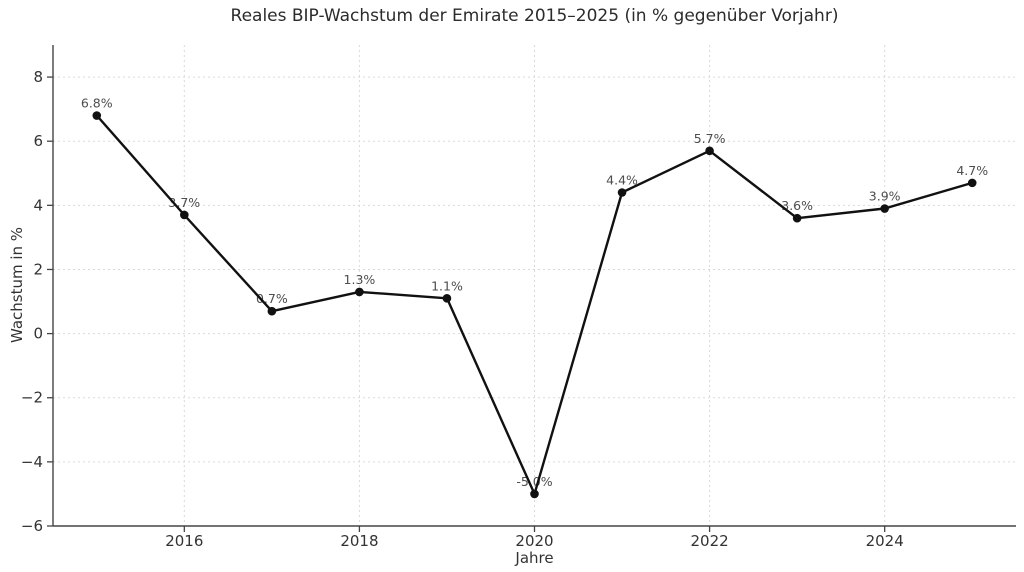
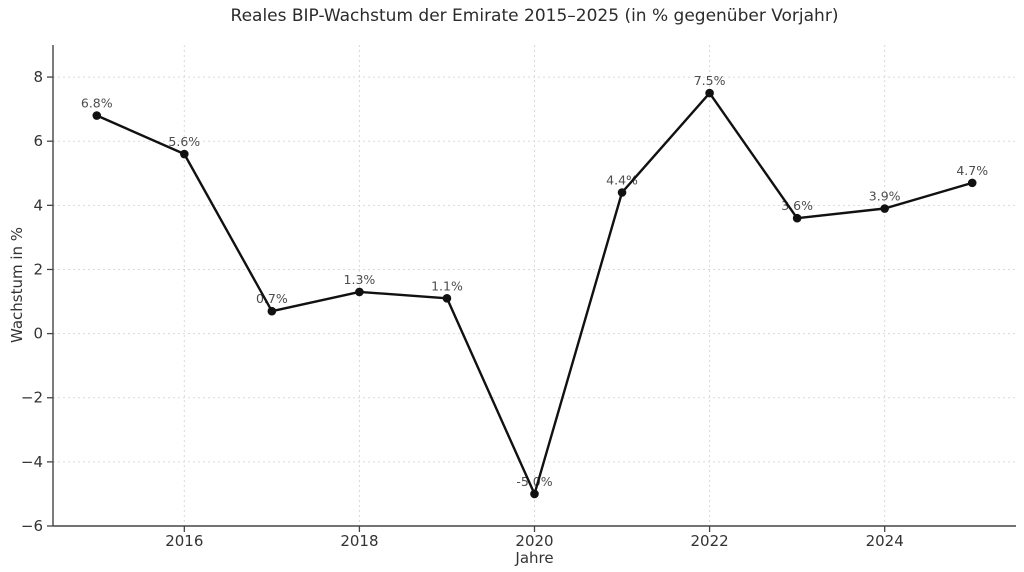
2016: 3.7% -> 5.6%
2022: 5.7% -> 7.5%
